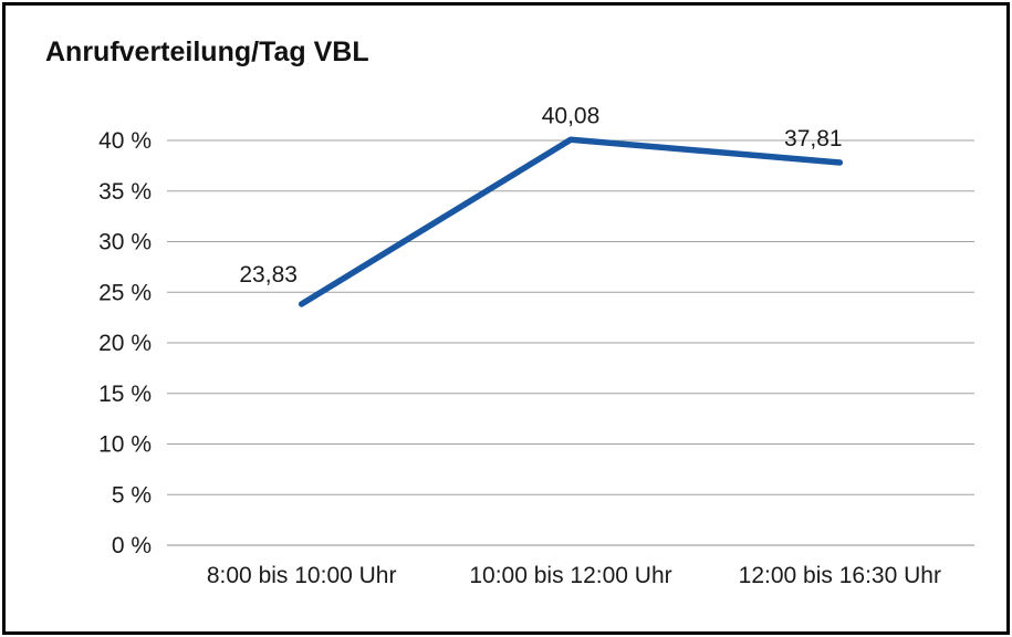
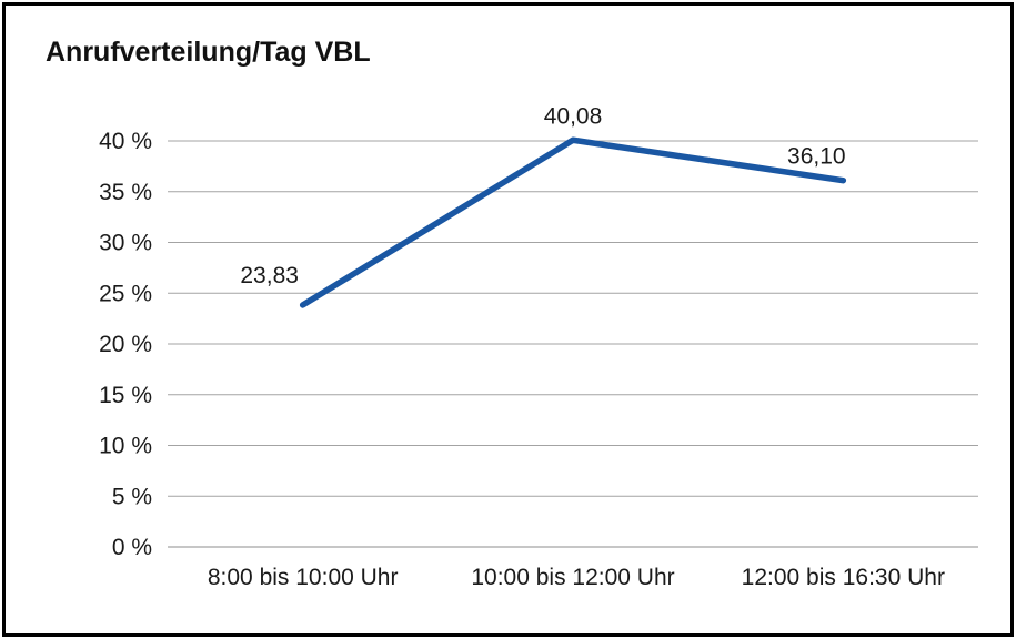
12:00 bis 16:30 Uhr: 37,81 -> 36,10
